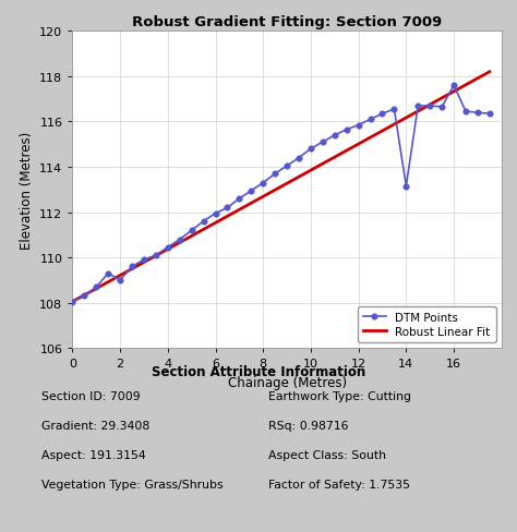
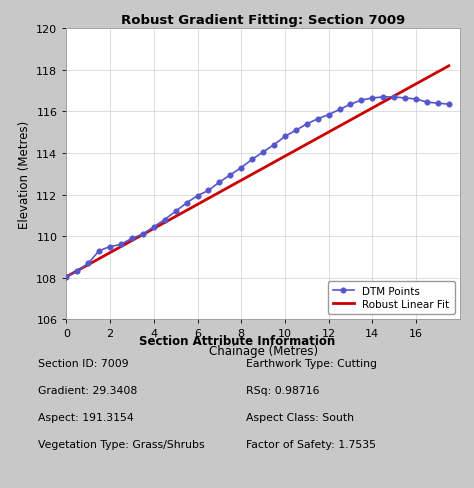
2: 109.00 -> 109.50
14: 113.15 -> 116.65
16: 117.60 -> 116.60
